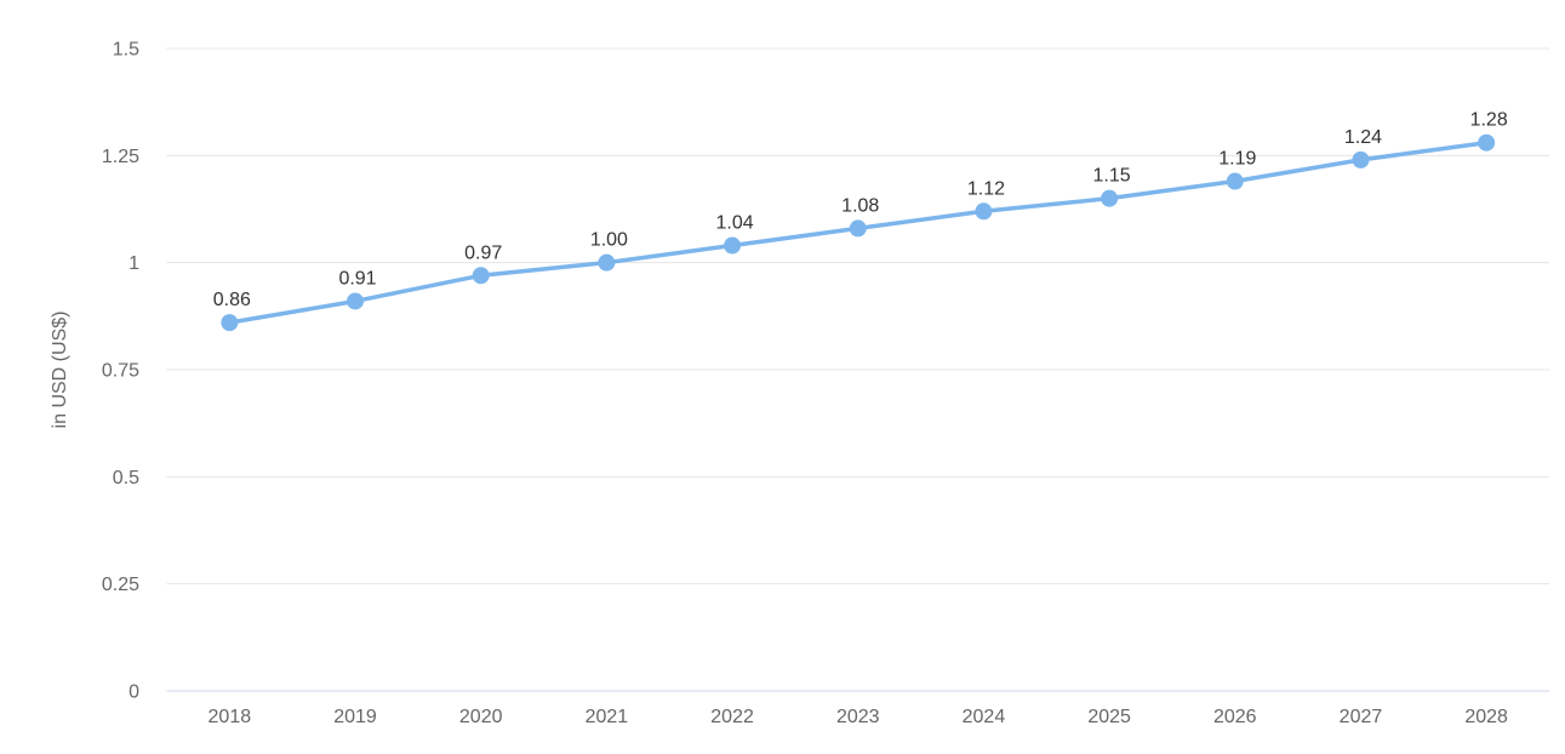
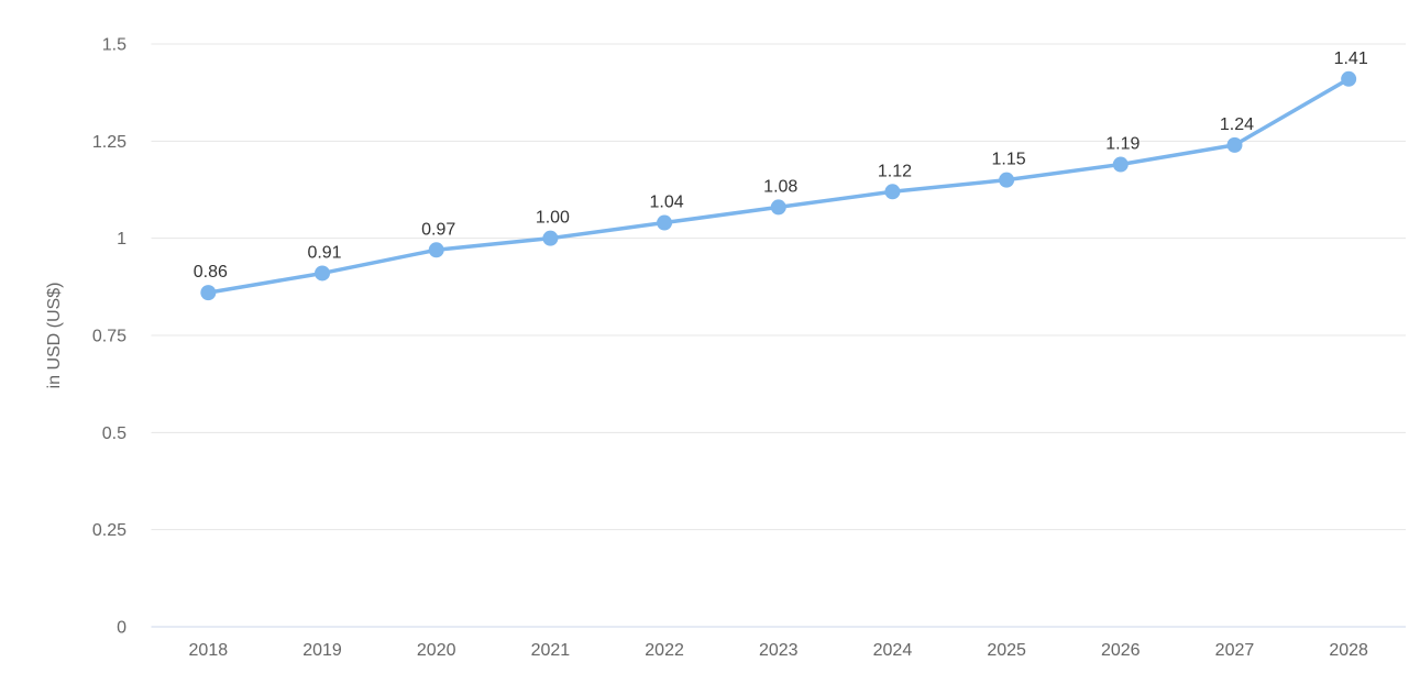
2028: 1.28 -> 1.41
